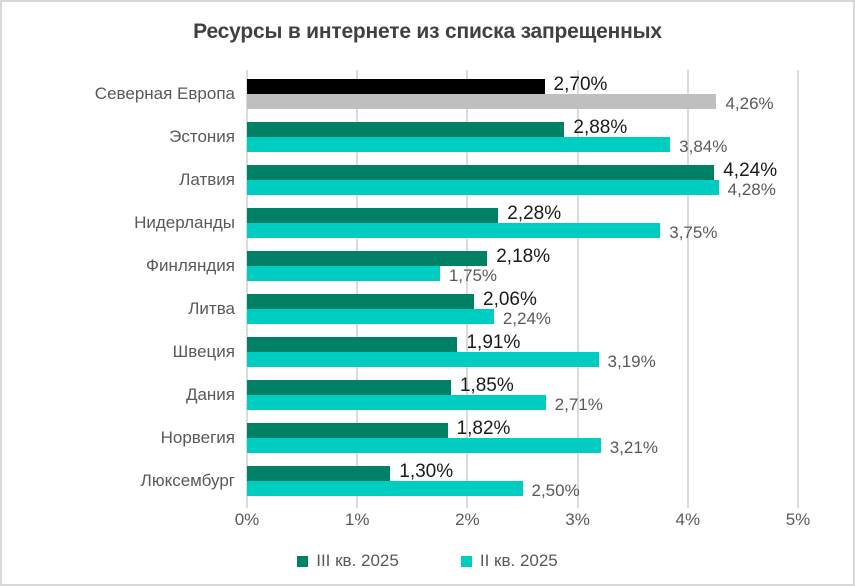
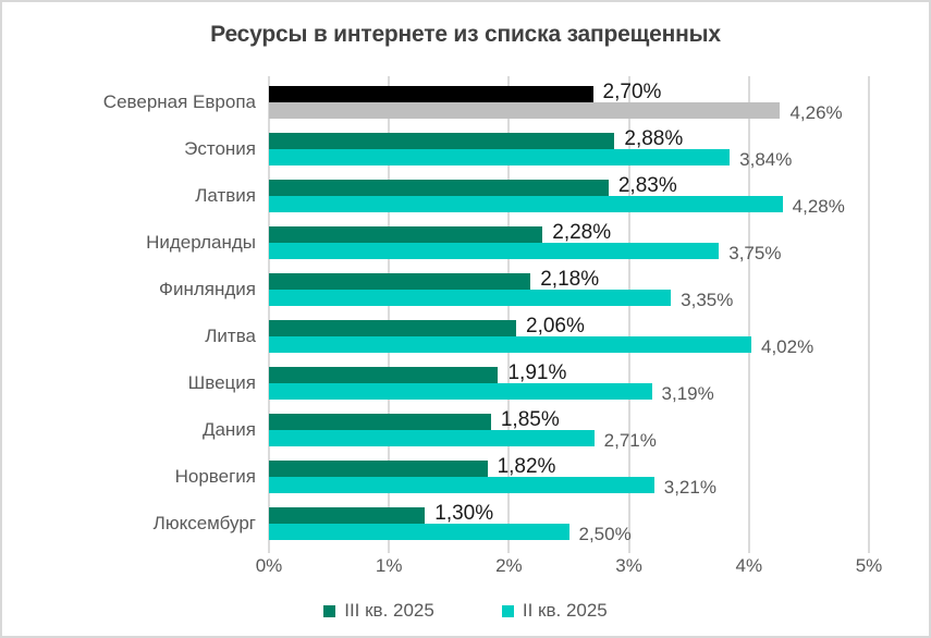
III кв. 2025/Латвия: 4,24% -> 2,83%
II кв. 2025/Финляндия: 1,75% -> 3,35%
II кв. 2025/Литва: 2,24% -> 4,02%
